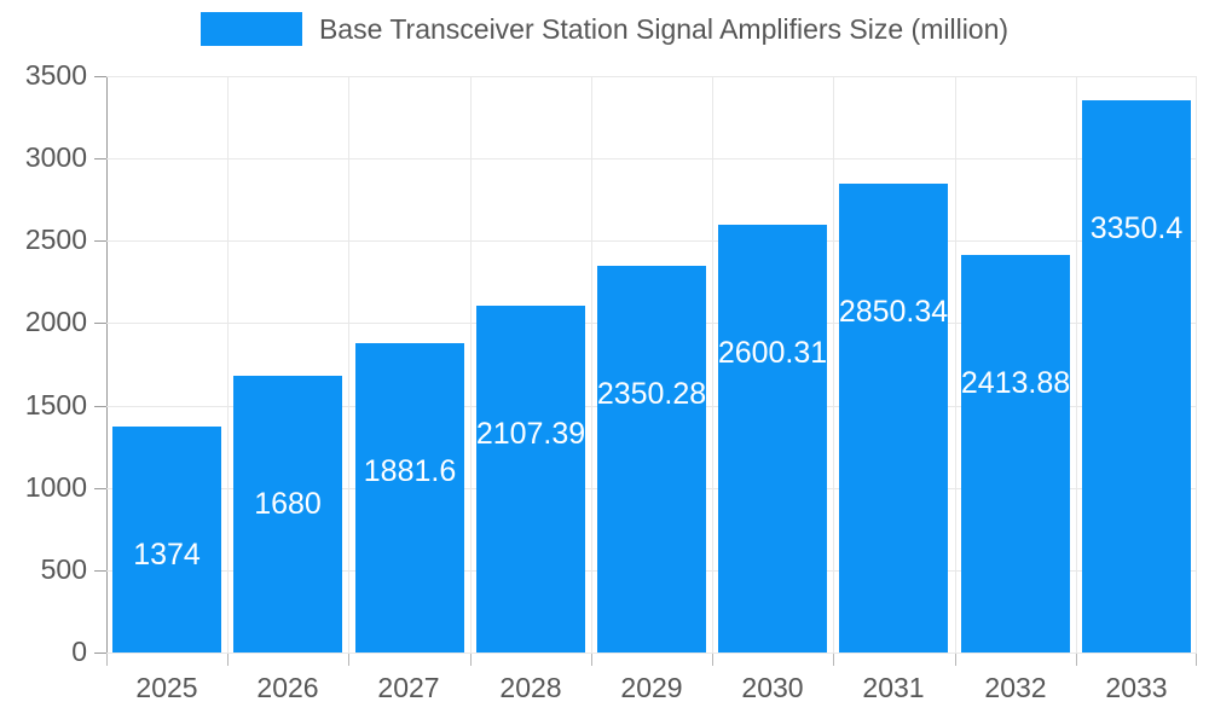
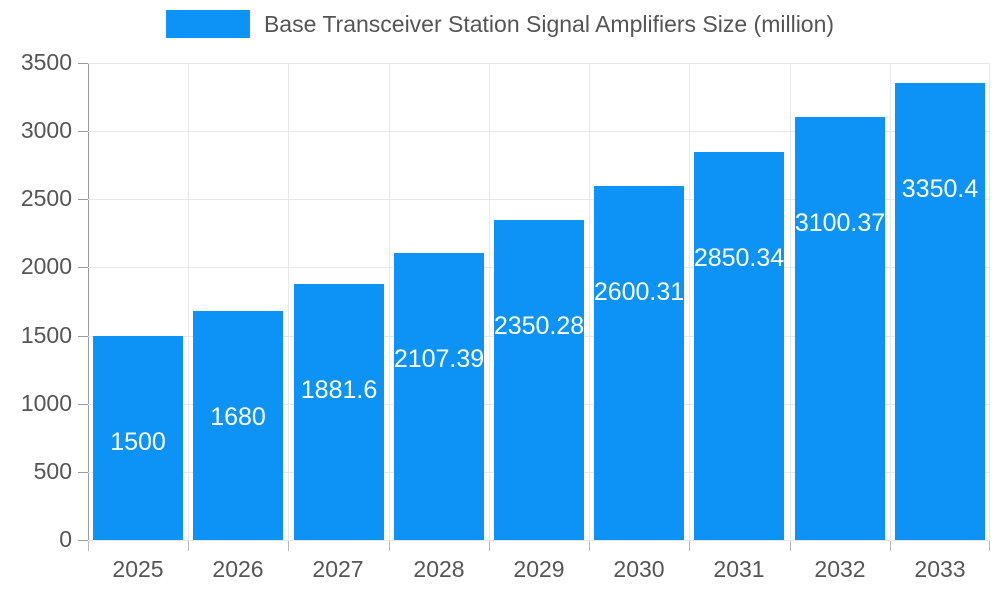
2025: 1374 -> 1500
2032: 2413.88 -> 3100.37
